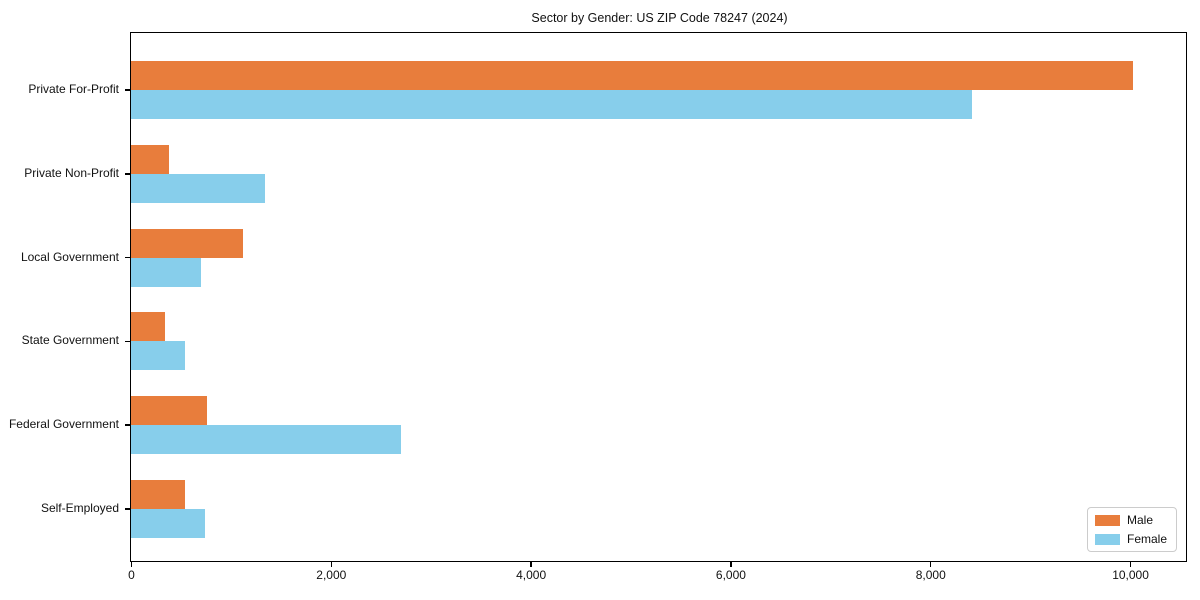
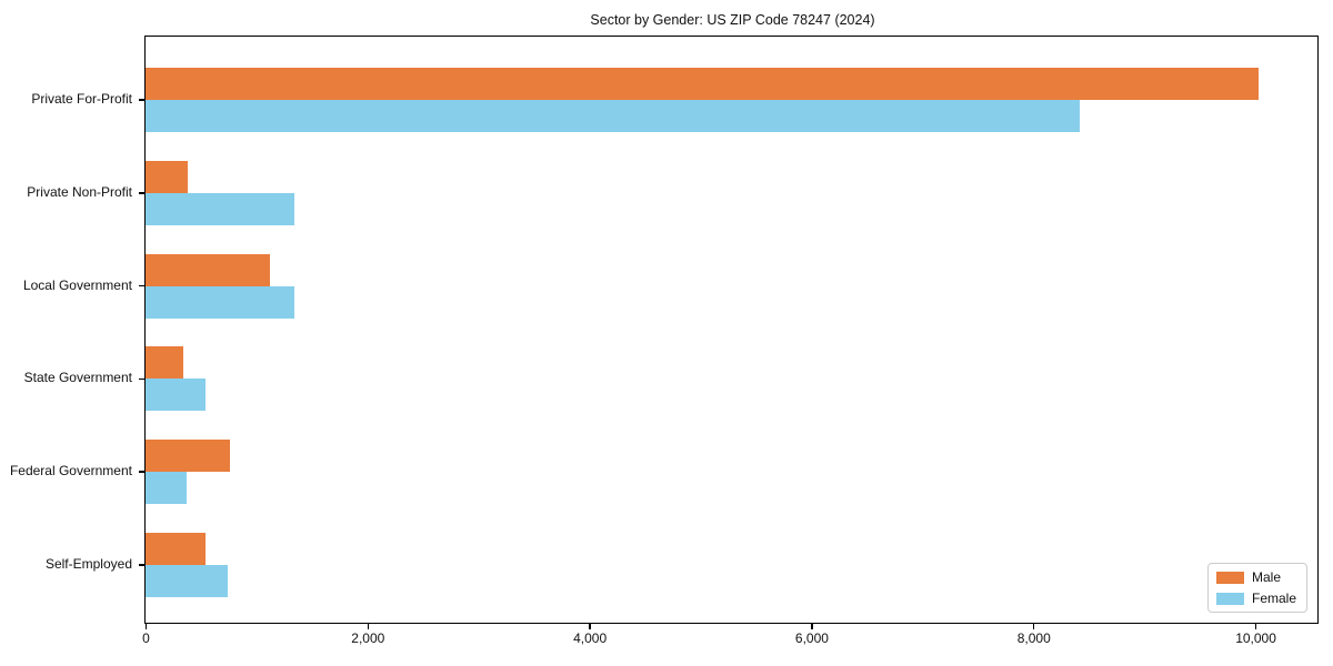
Female/Local Government: 700 -> 1300
Female/Federal Government: 2700 -> 400
